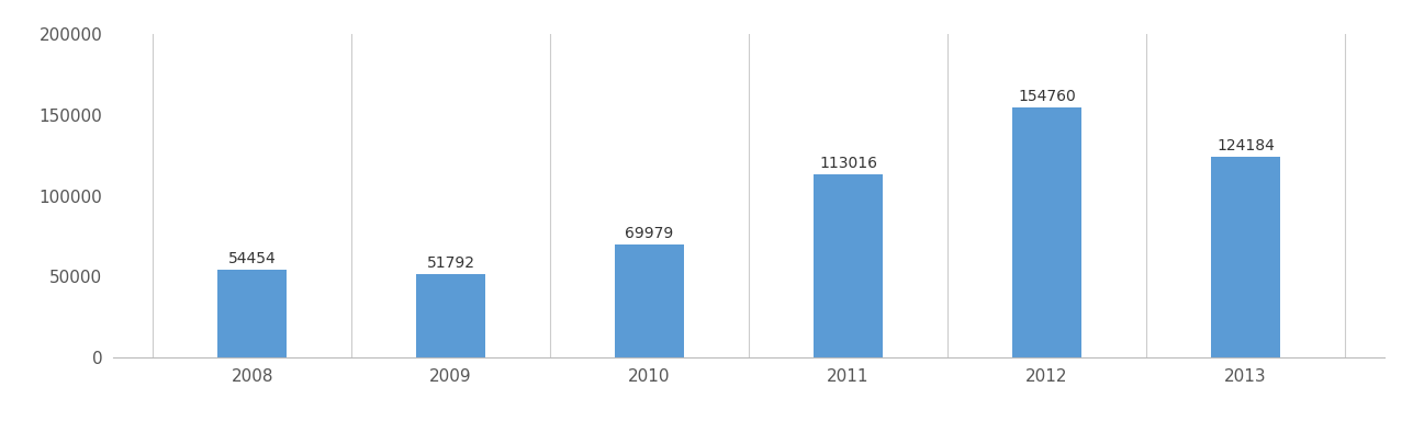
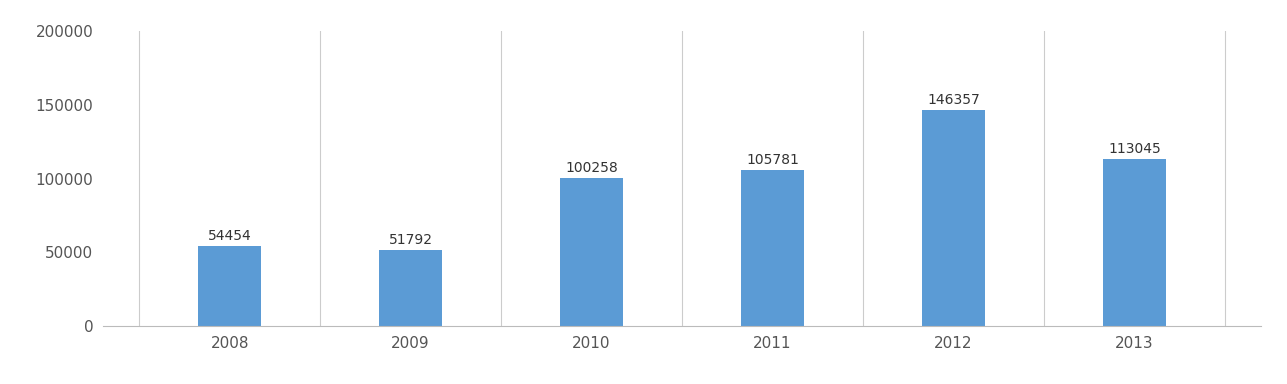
2010: 69979 -> 100258
2011: 113016 -> 105781
2012: 154760 -> 146357
2013: 124184 -> 113045
